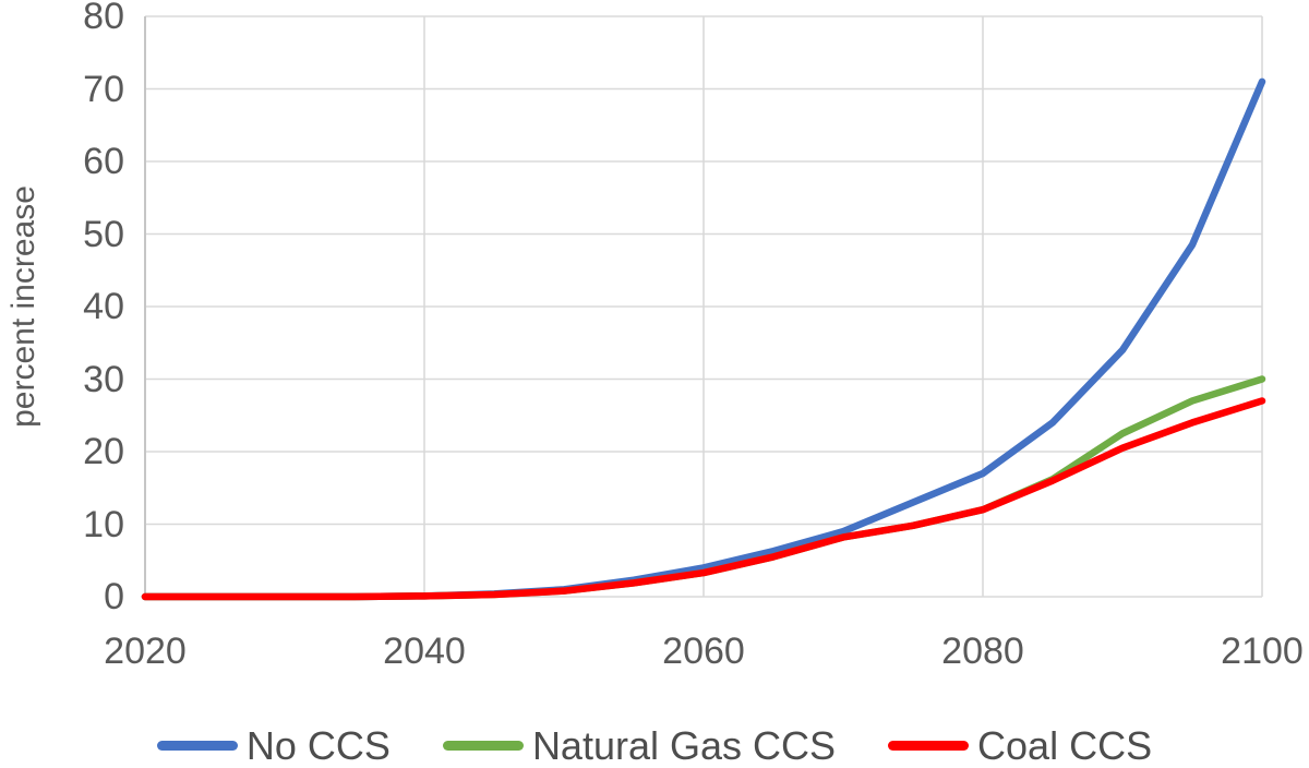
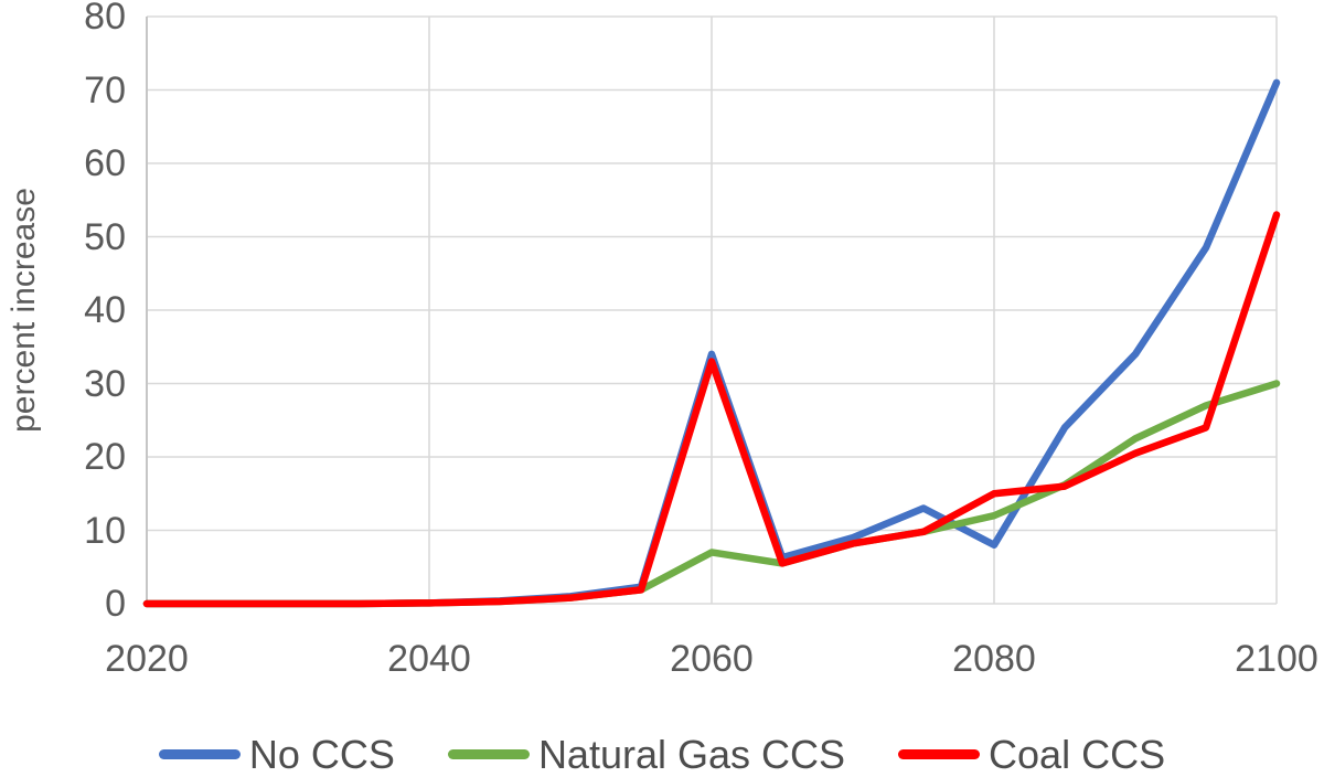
No CCS/2060: 4 -> 34
Natural Gas CCS/2060: 3 -> 7
Coal CCS/2060: 3 -> 33
No CCS/2080: 17 -> 8
Coal CCS/2080: 12 -> 15
Coal CCS/2100: 27 -> 53
